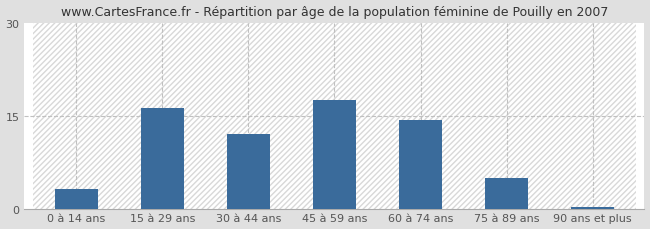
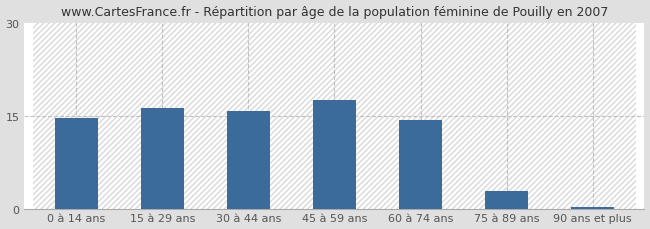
0 à 14 ans: 3.2 -> 14.7
30 à 44 ans: 12.0 -> 15.8
75 à 89 ans: 5.0 -> 2.8
